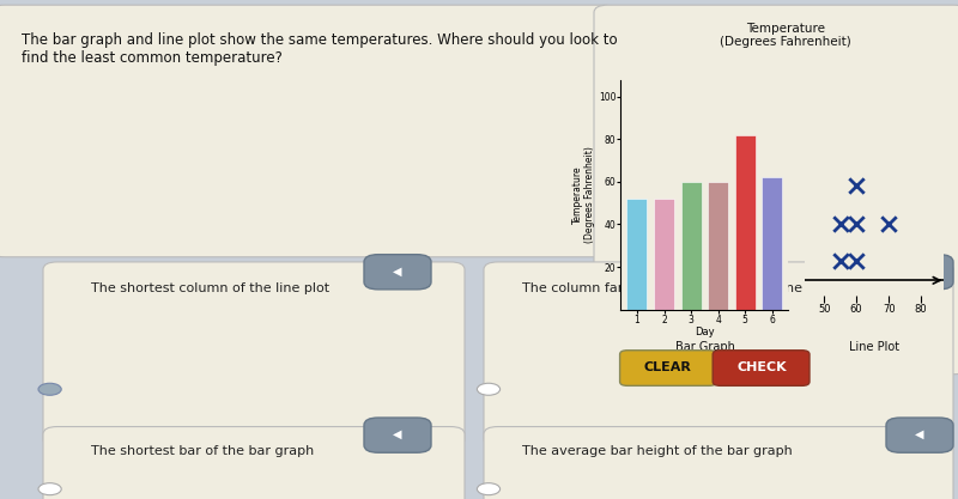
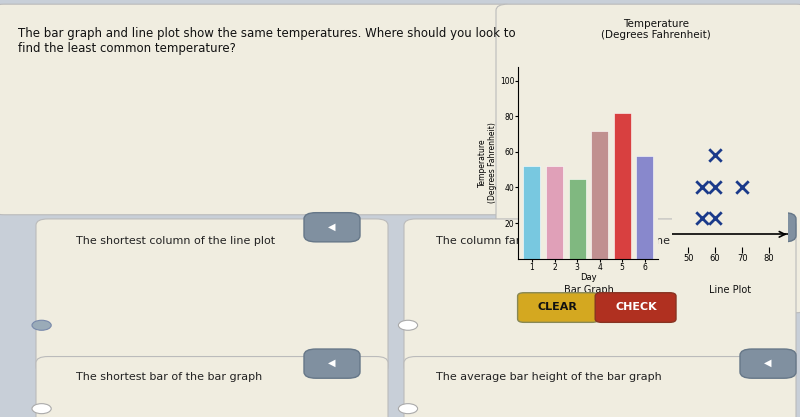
3: 60 -> 45
4: 60 -> 72
6: 62 -> 58
